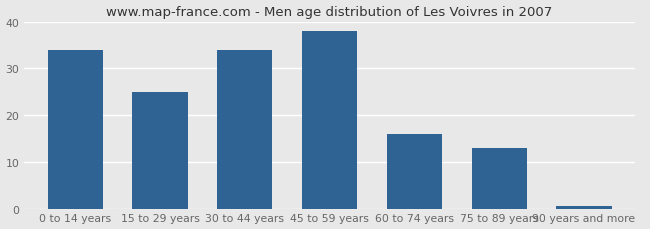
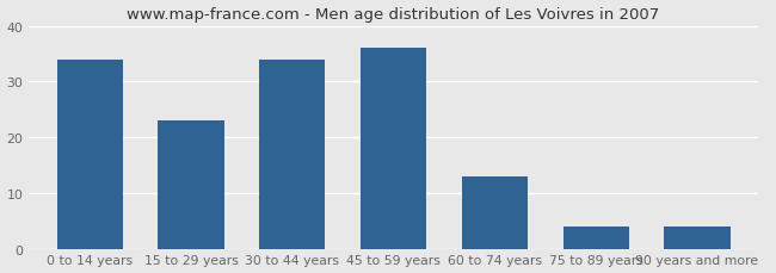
15 to 29 years: 25.0 -> 23.0
45 to 59 years: 38.0 -> 36.0
60 to 74 years: 16.0 -> 13.0
75 to 89 years: 13.0 -> 4.0
90 years and more: 0.5 -> 4.0
